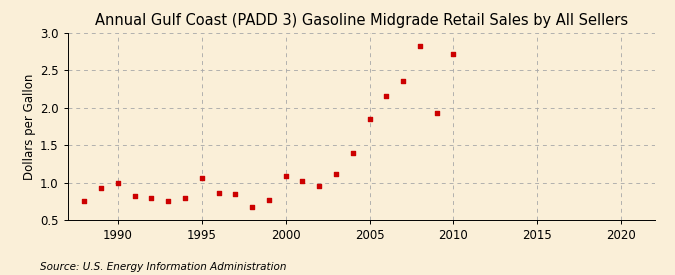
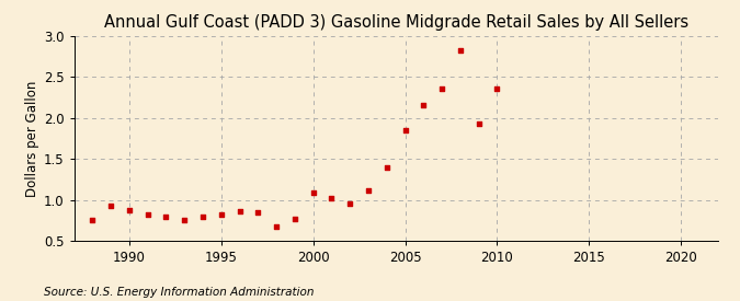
1990: 1.00 -> 0.87
1995: 1.06 -> 0.82
2010: 2.72 -> 2.36
